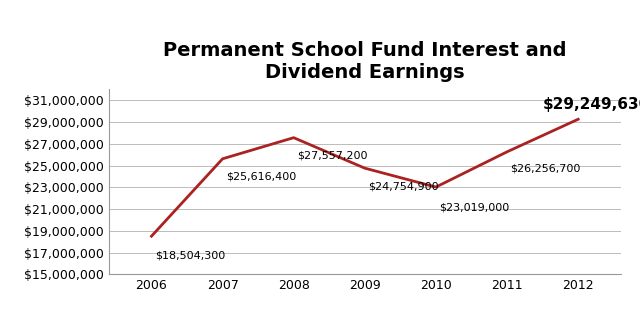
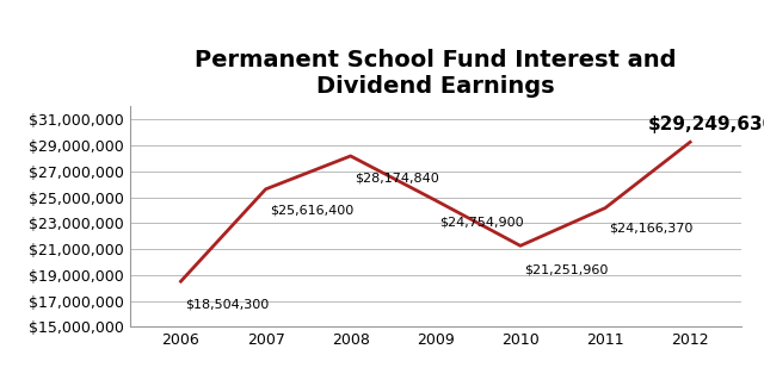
2008: $27,557,200 -> $28,174,840
2010: $23,019,000 -> $21,251,960
2011: $26,256,700 -> $24,166,370
